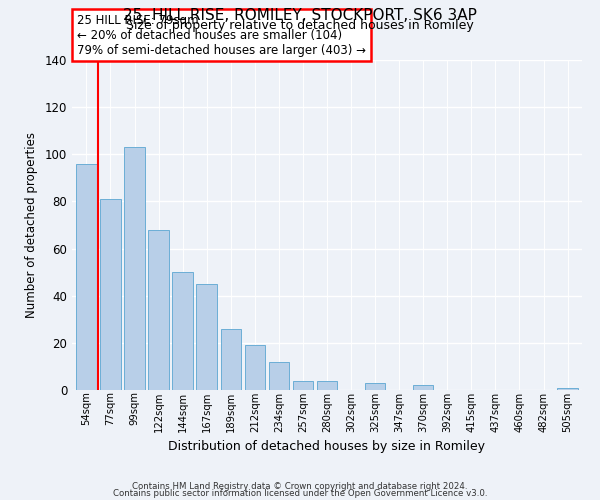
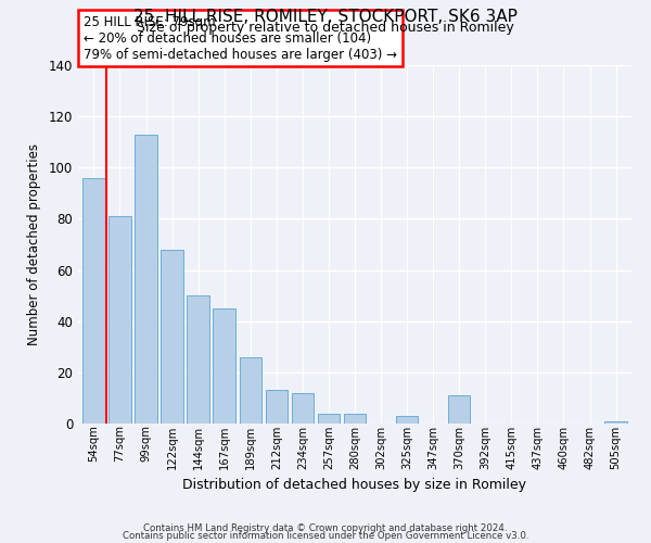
99sqm: 103 -> 113
212sqm: 19 -> 13
370sqm: 2 -> 11
